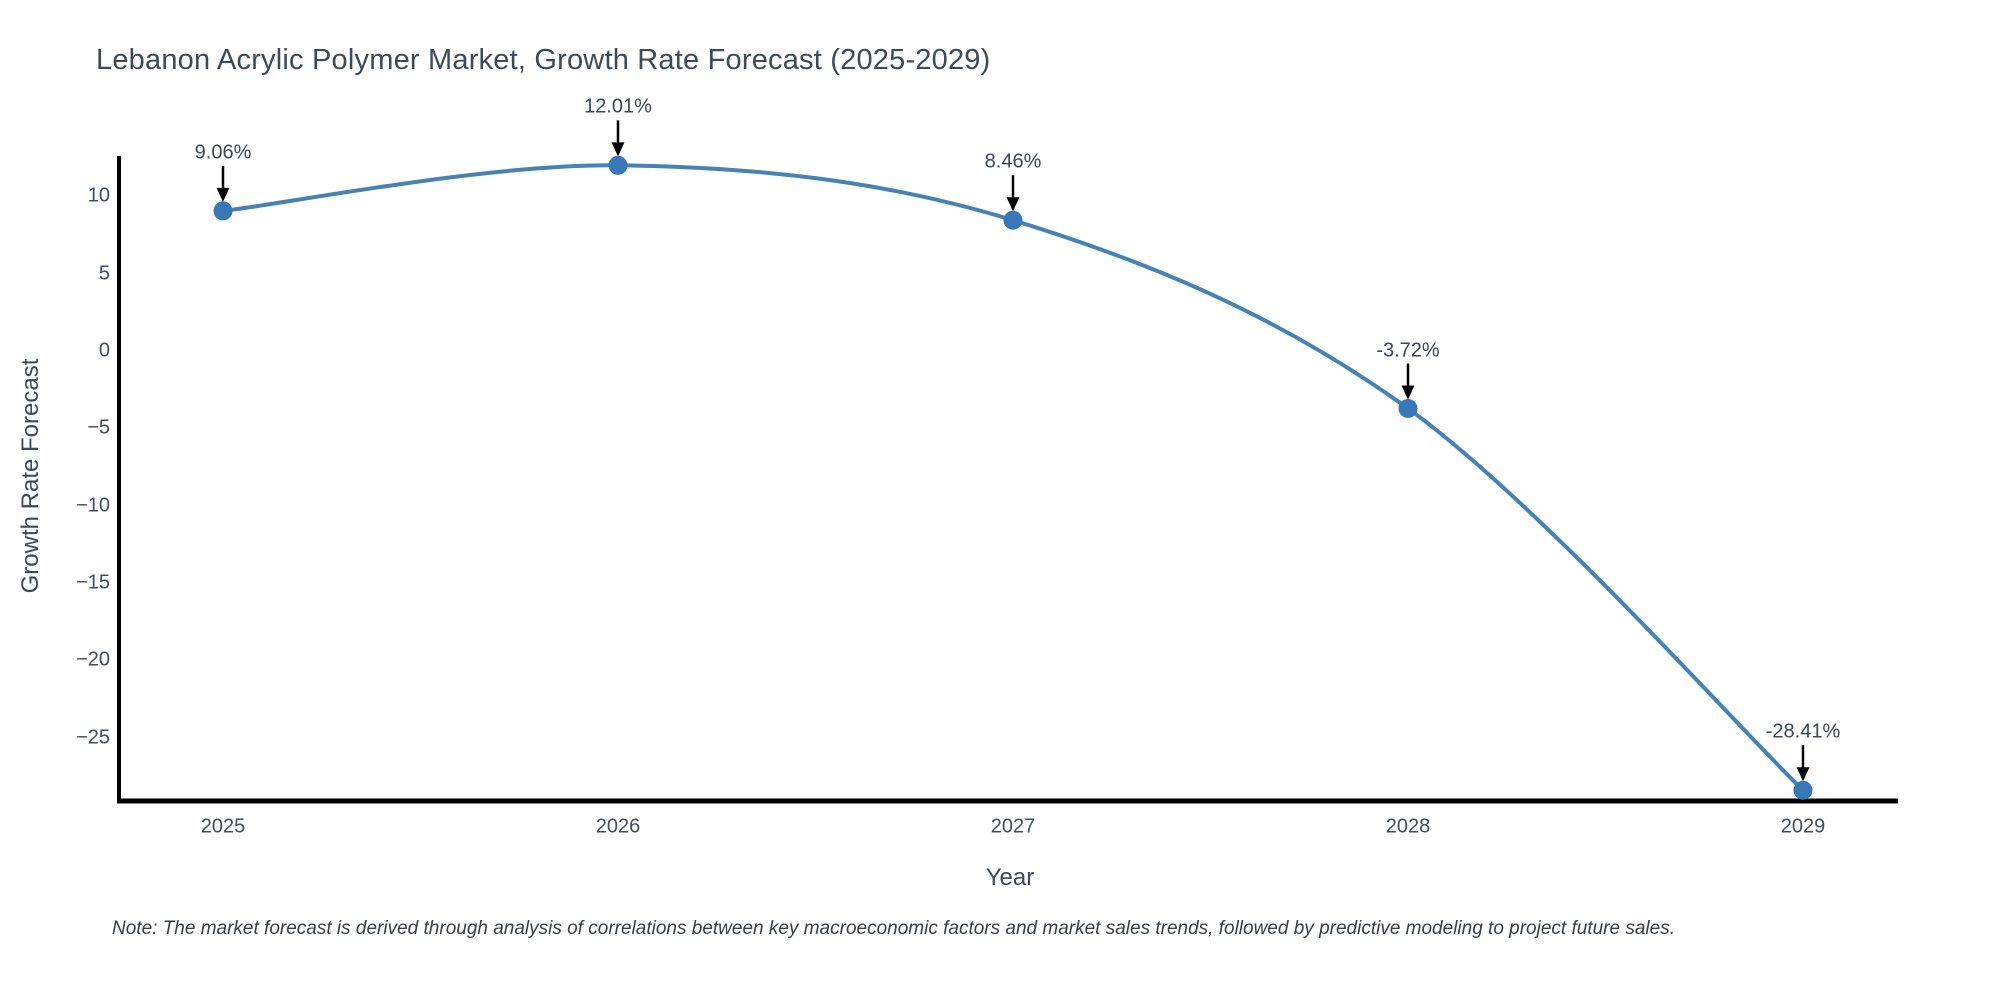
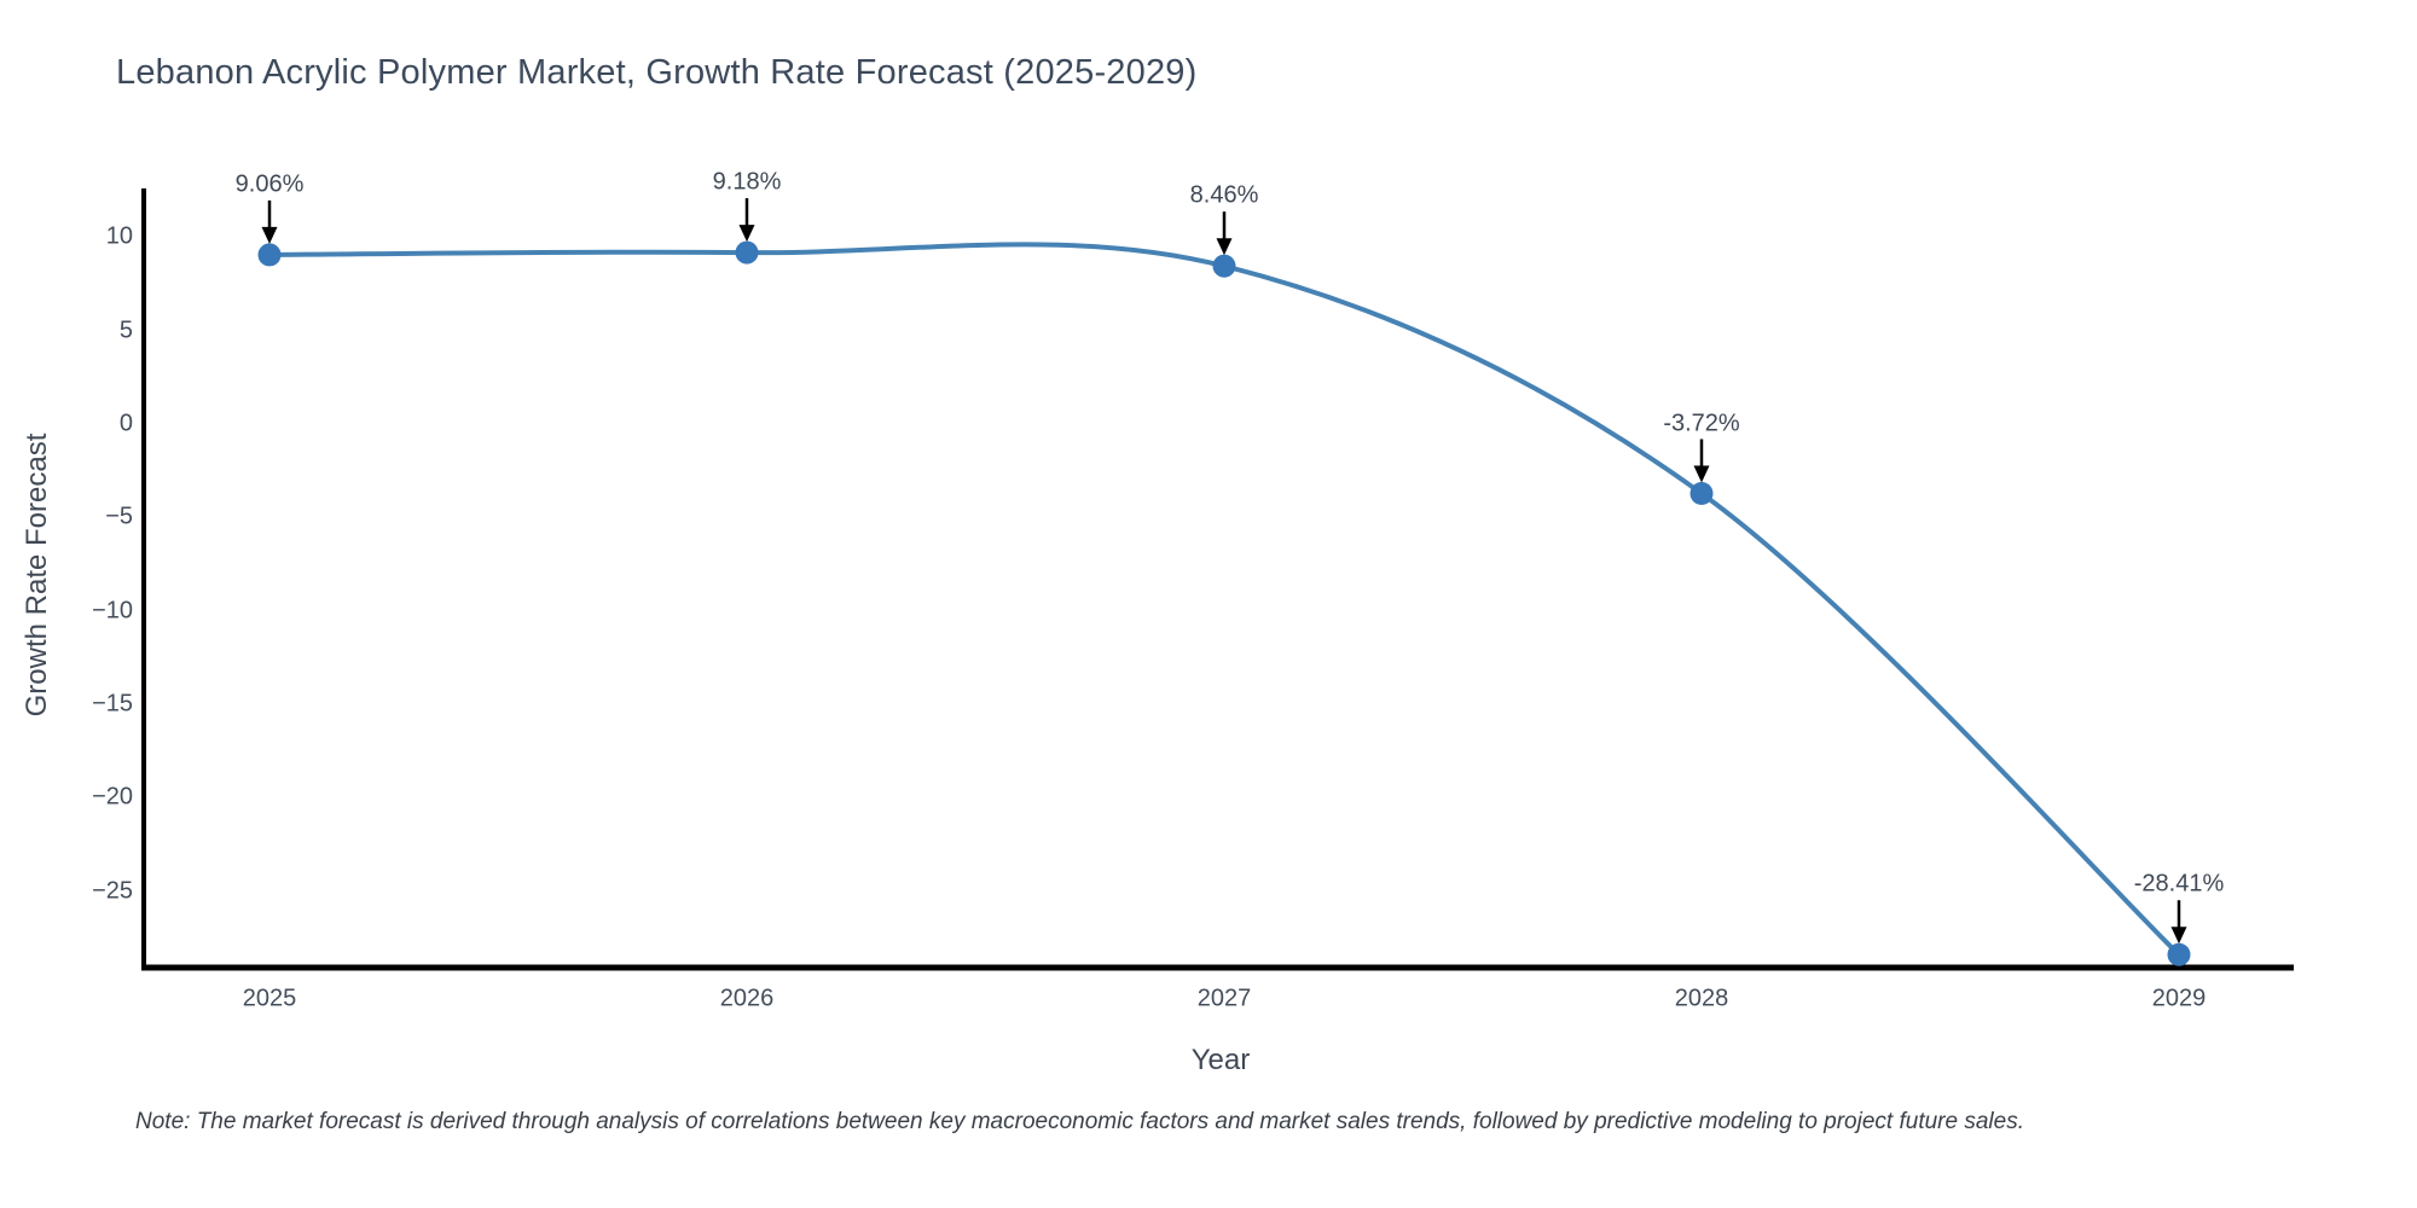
2026: 12.01% -> 9.18%
